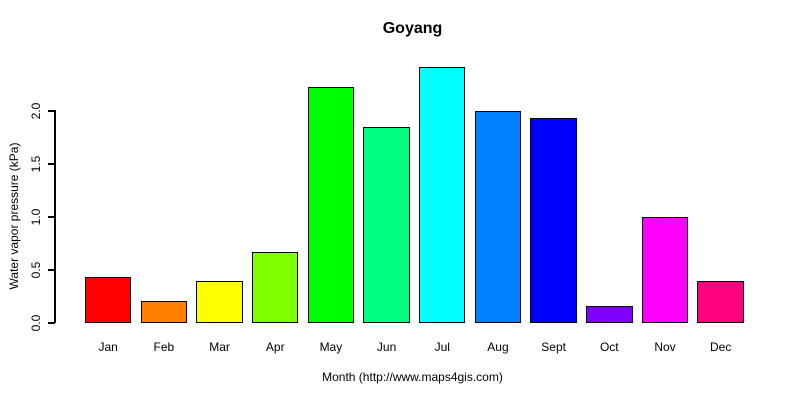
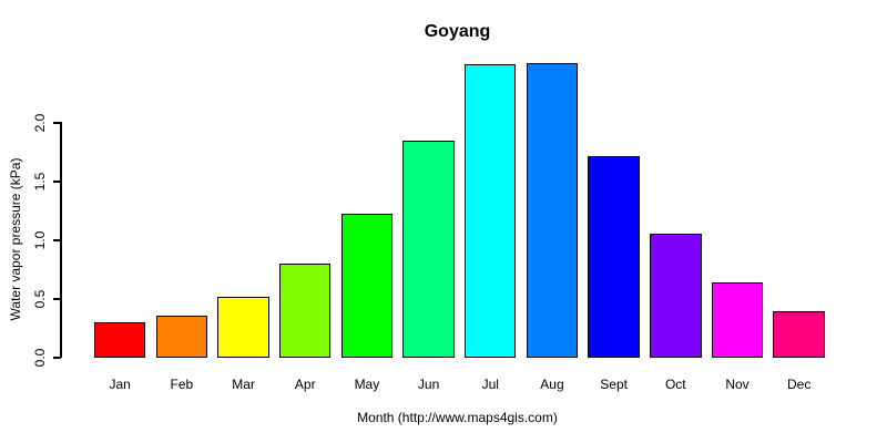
Jan: 0.43 -> 0.30
Feb: 0.21 -> 0.36
Mar: 0.40 -> 0.52
Apr: 0.67 -> 0.80
May: 2.23 -> 1.23
Jul: 2.42 -> 2.50
Aug: 2.00 -> 2.51
Sept: 1.94 -> 1.72
Oct: 0.16 -> 1.06
Nov: 1.00 -> 0.64
